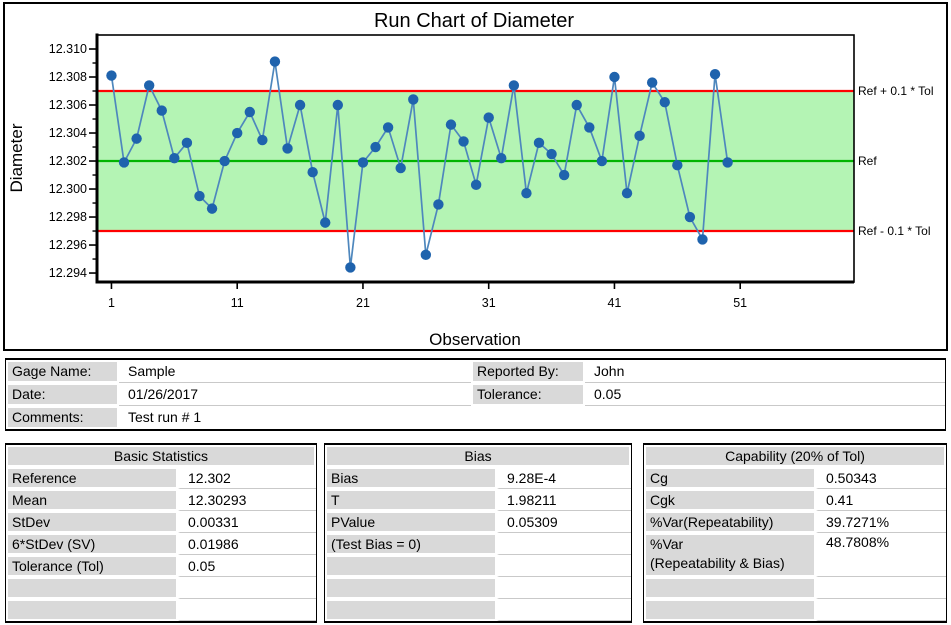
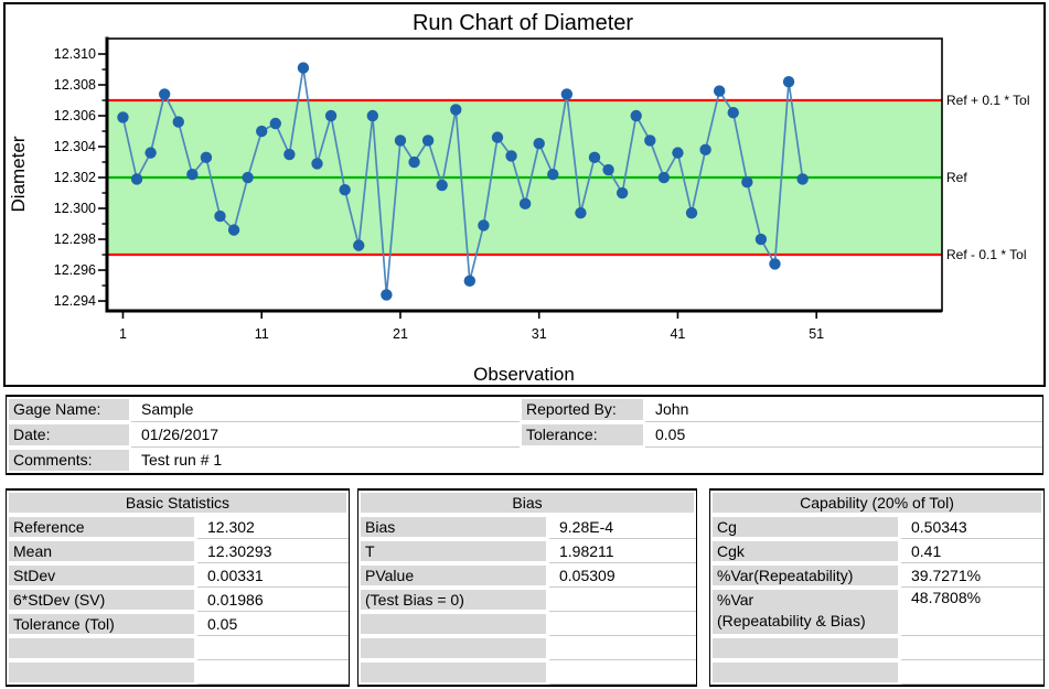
1: 12.3081 -> 12.3059
11: 12.3040 -> 12.3050
21: 12.3019 -> 12.3044
31: 12.3051 -> 12.3042
41: 12.3080 -> 12.3036
